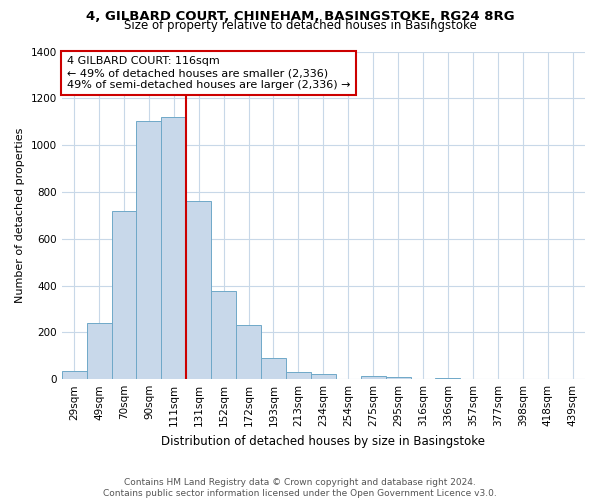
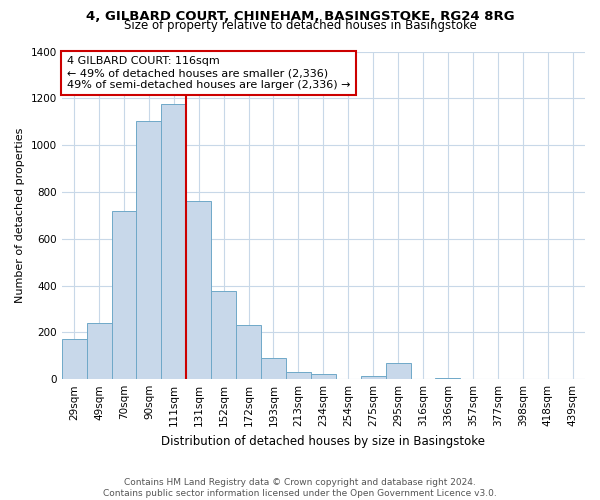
29sqm: 35 -> 170
111sqm: 1120 -> 1175
295sqm: 10 -> 70
